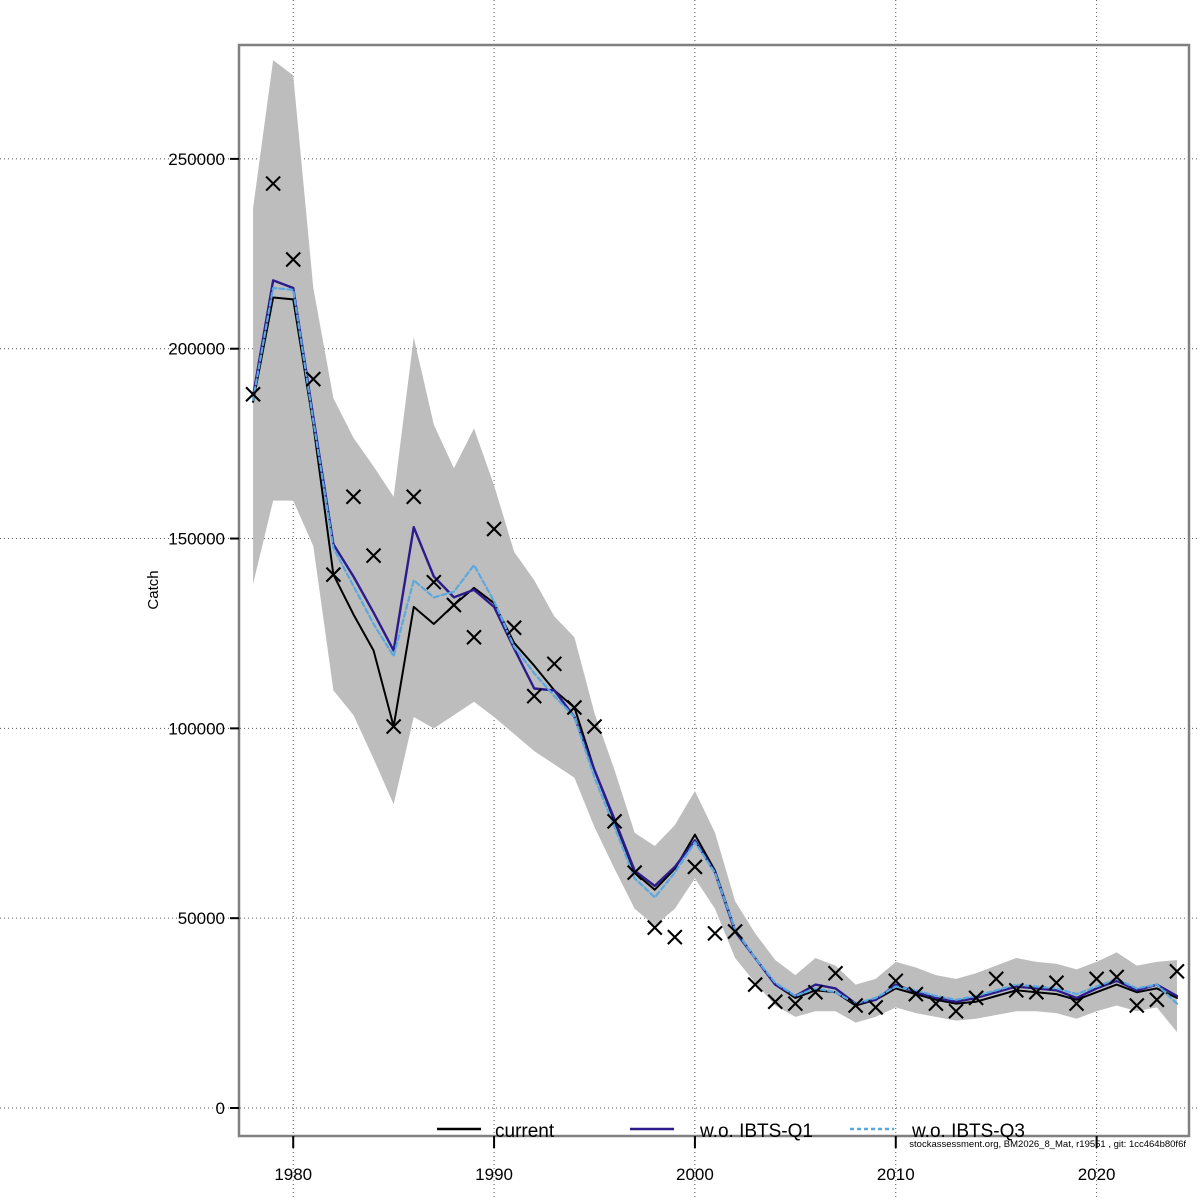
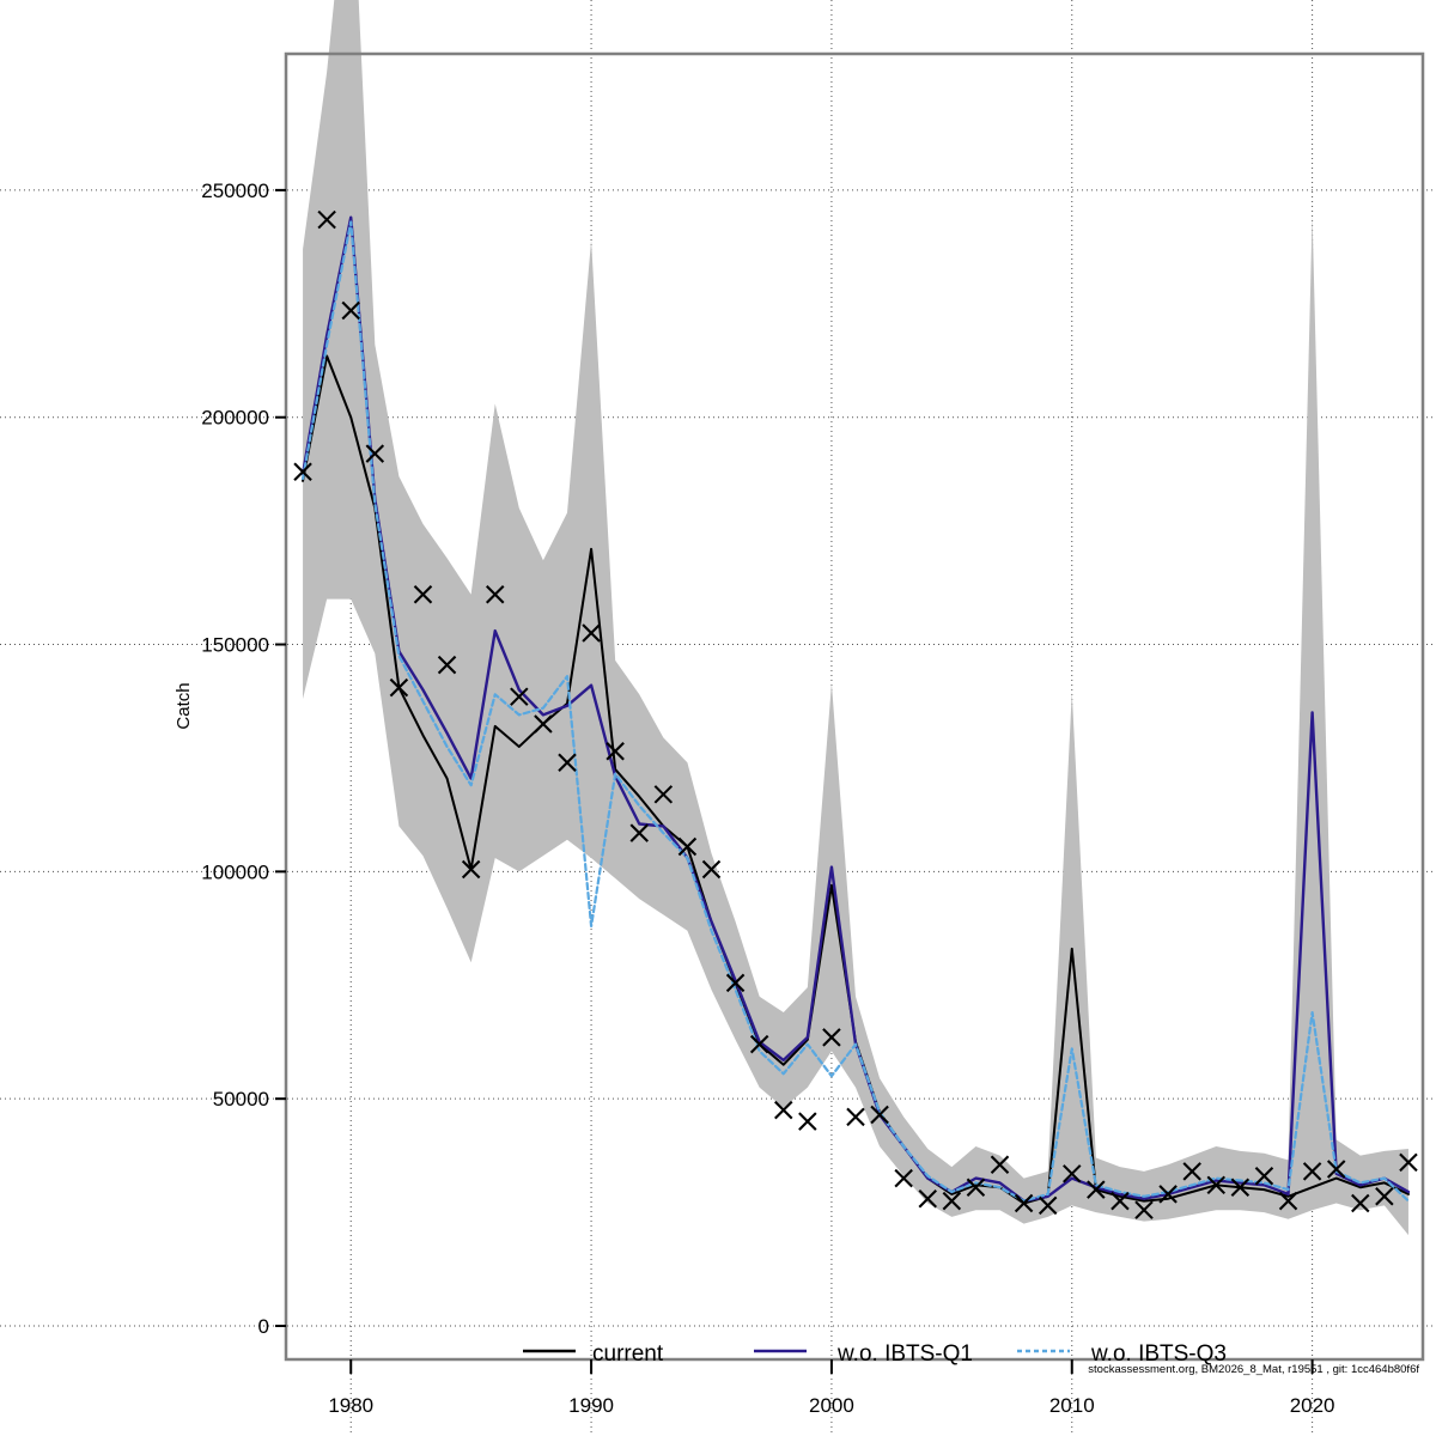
current/1980: 213000 -> 200000
w.o. IBTS-Q1/1980: 216000 -> 244000
w.o. IBTS-Q3/1980: 216000 -> 243000
current/1990: 133000 -> 171000
w.o. IBTS-Q1/1990: 132000 -> 141000
w.o. IBTS-Q3/1990: 134000 -> 88000
current/2000: 72000 -> 97000
w.o. IBTS-Q1/2000: 70000 -> 101000
w.o. IBTS-Q3/2000: 70000 -> 55000
current/2010: 32000 -> 83000
w.o. IBTS-Q3/2010: 32000 -> 61000
w.o. IBTS-Q1/2020: 32000 -> 135000
w.o. IBTS-Q3/2020: 32000 -> 69000
